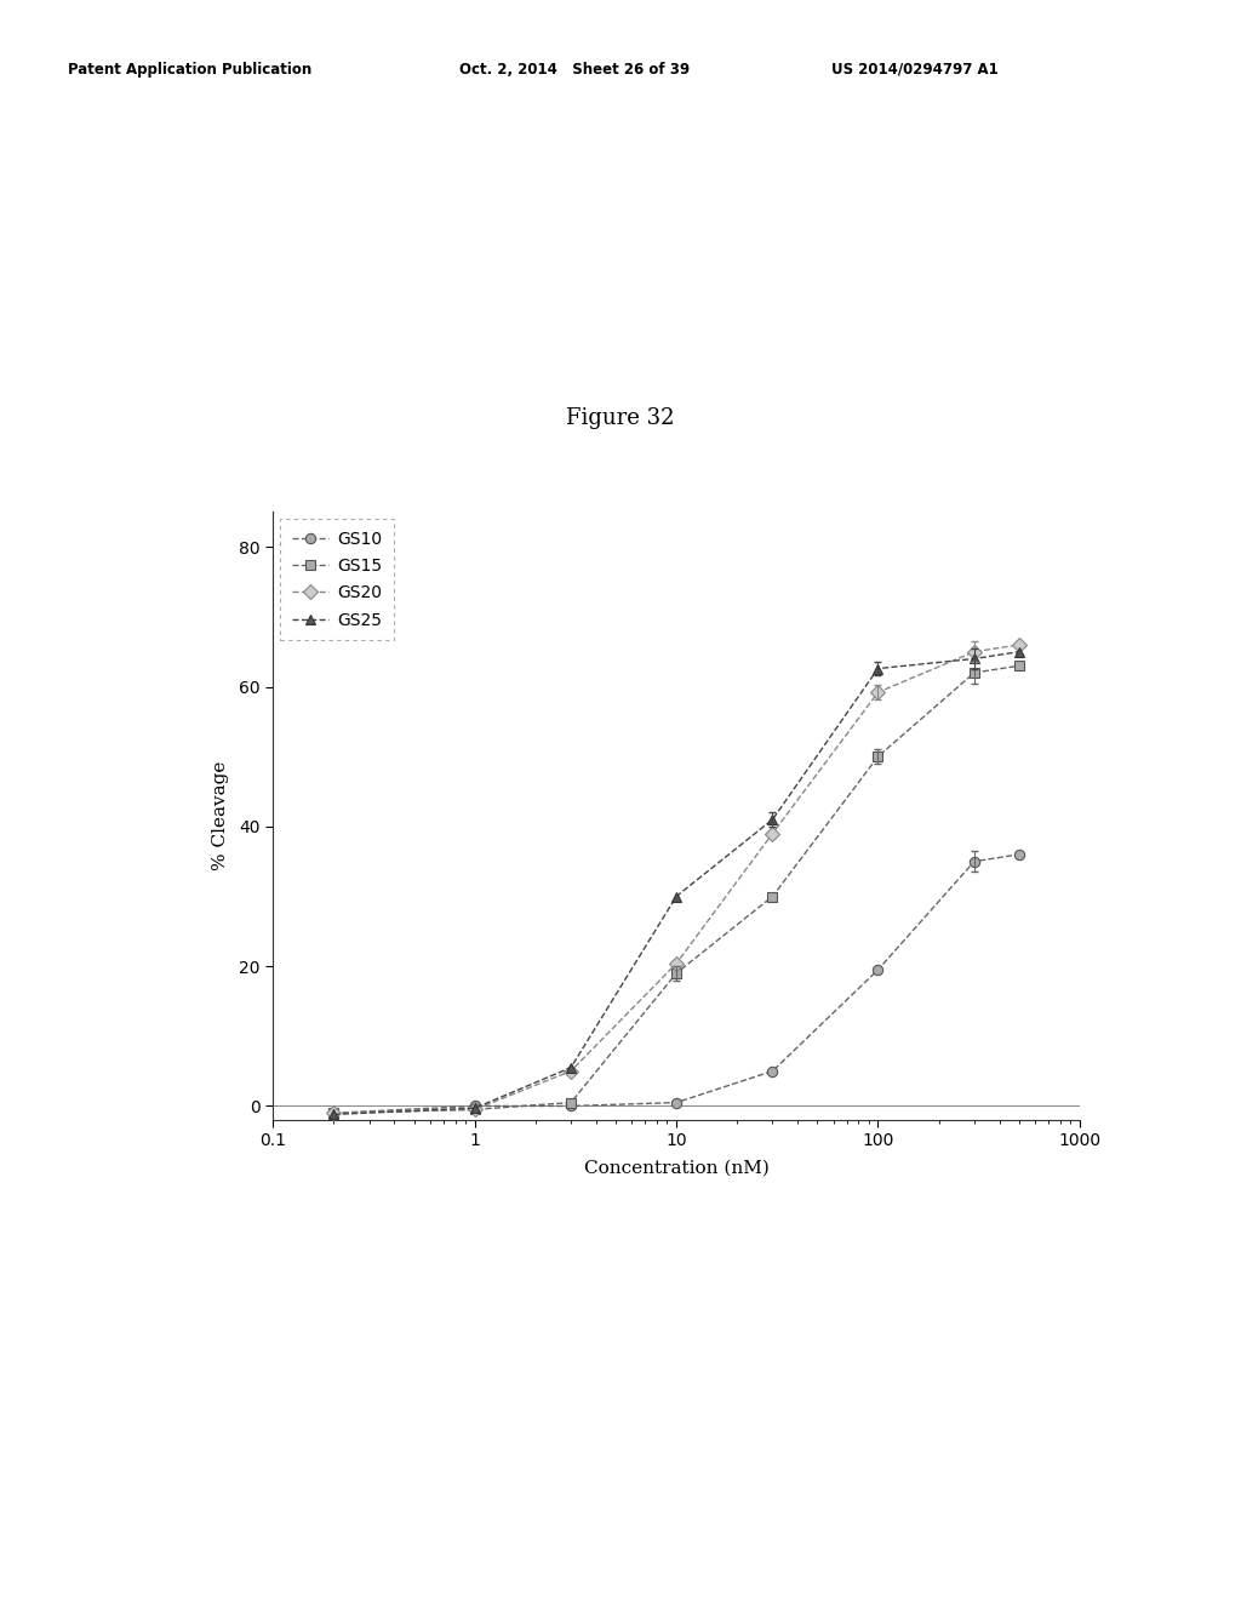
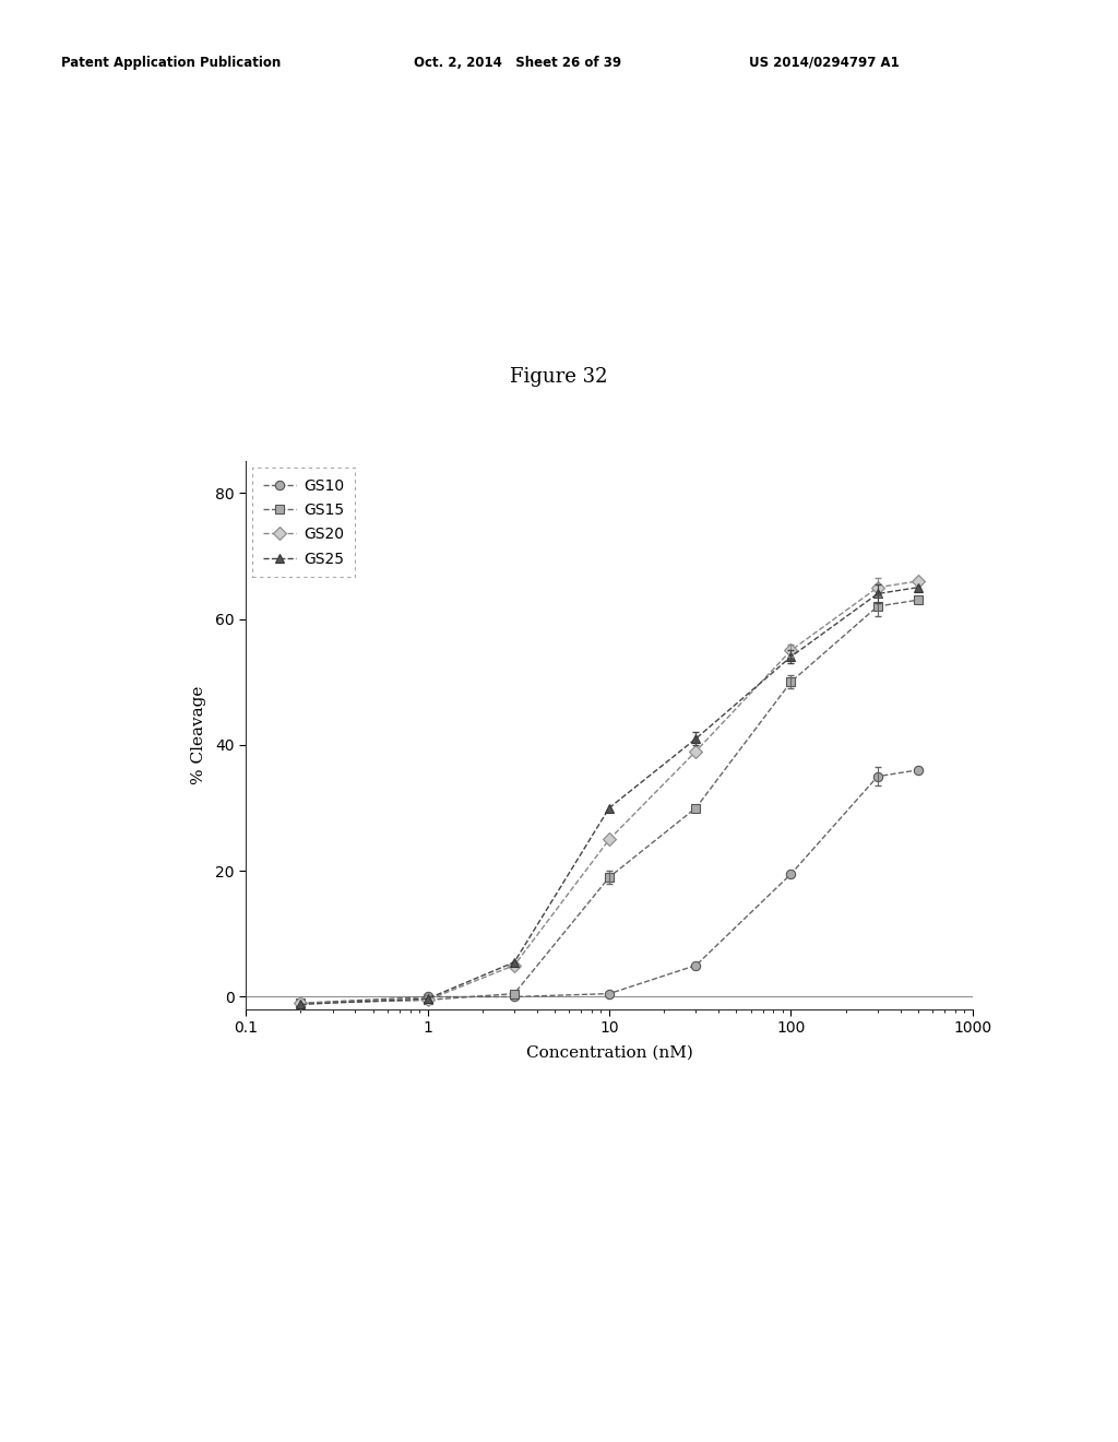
GS20/10: 20.4 -> 25.0
GS20/100: 59.2 -> 55.0
GS25/100: 62.6 -> 54.0
